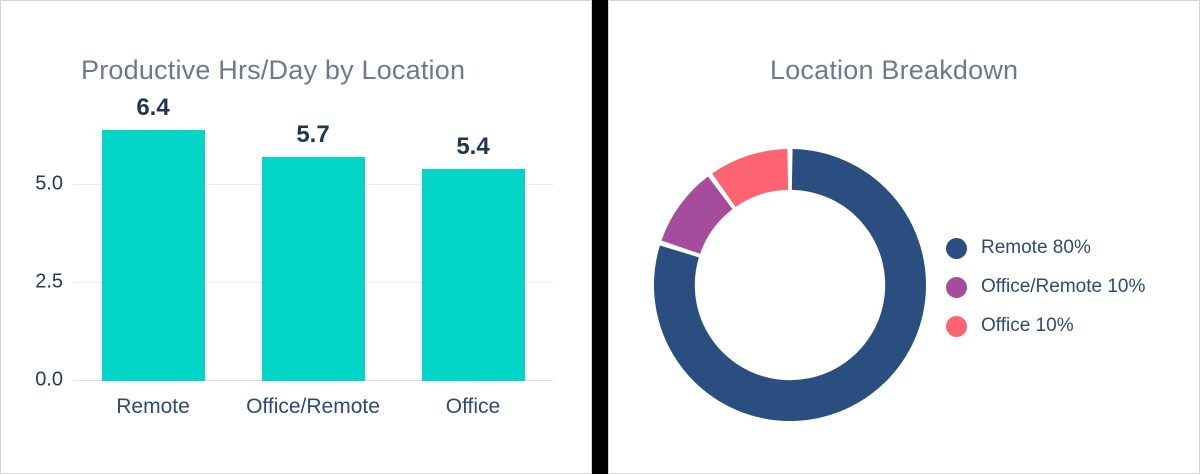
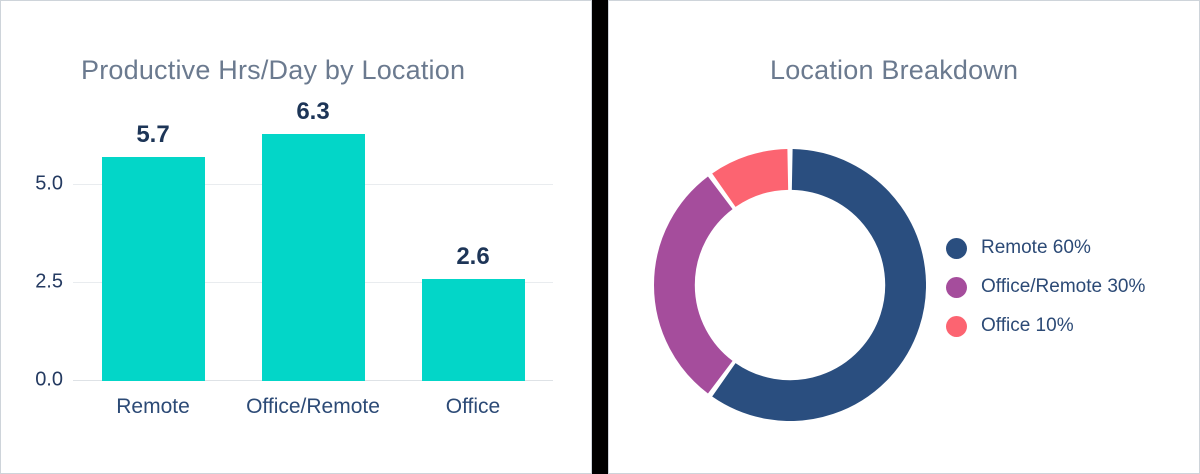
Productive Hrs/Day by Location/Remote: 6.4 -> 5.7
Productive Hrs/Day by Location/Office/Remote: 5.7 -> 6.3
Productive Hrs/Day by Location/Office: 5.4 -> 2.6
Location Breakdown/Remote: 80% -> 60%
Location Breakdown/Office/Remote: 10% -> 30%
